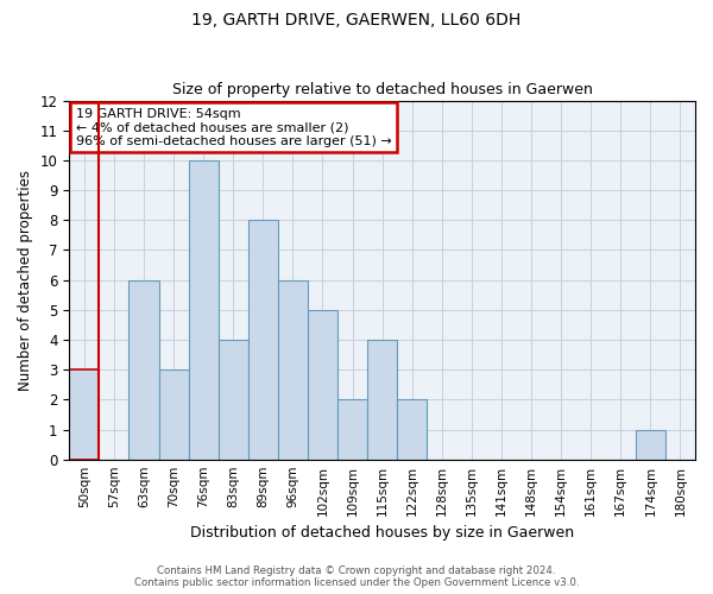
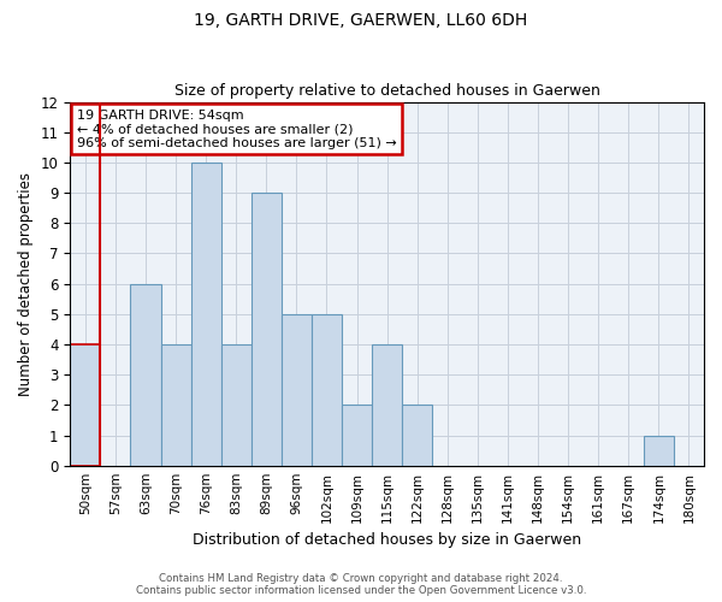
50sqm: 3 -> 4
70sqm: 3 -> 4
89sqm: 8 -> 9
96sqm: 6 -> 5
